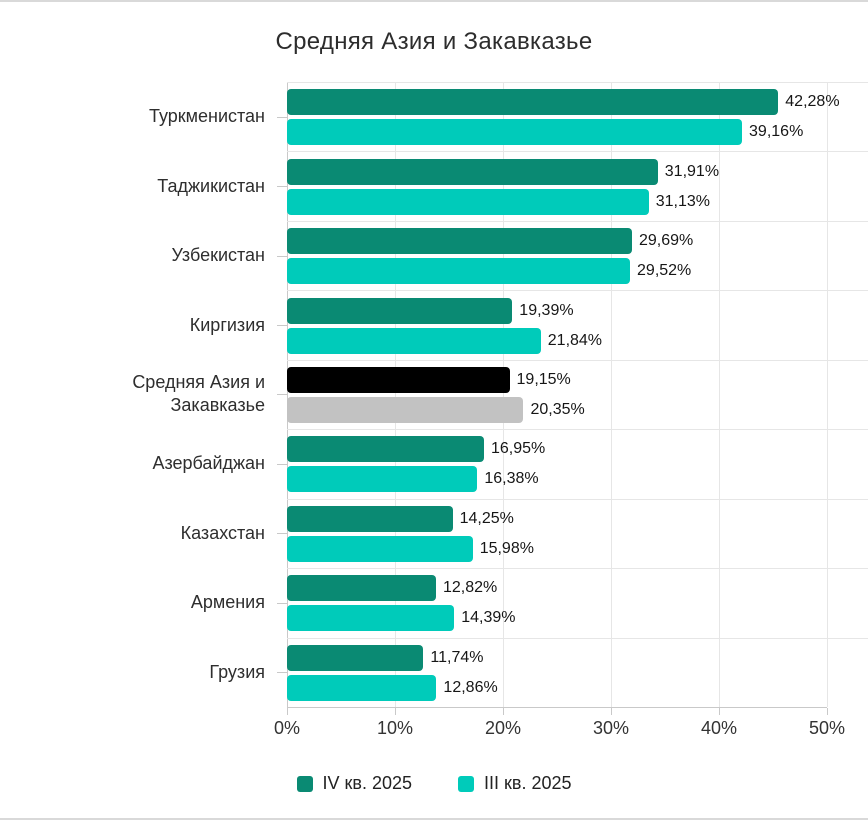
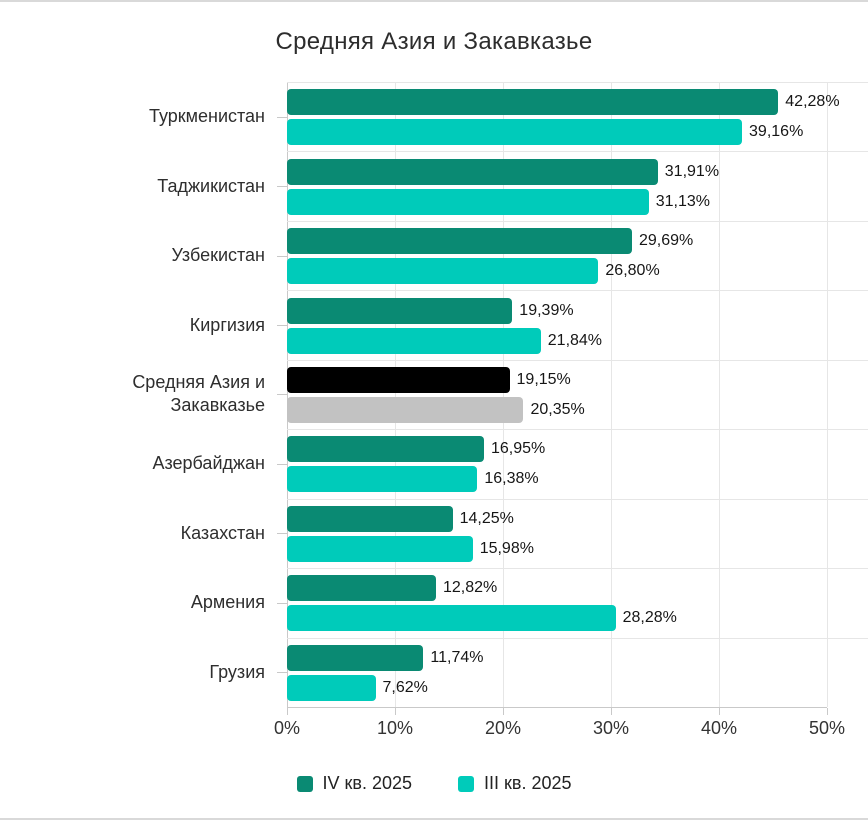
III кв. 2025/Узбекистан: 29,52% -> 26,80%
III кв. 2025/Армения: 14,39% -> 28,28%
III кв. 2025/Грузия: 12,86% -> 7,62%
